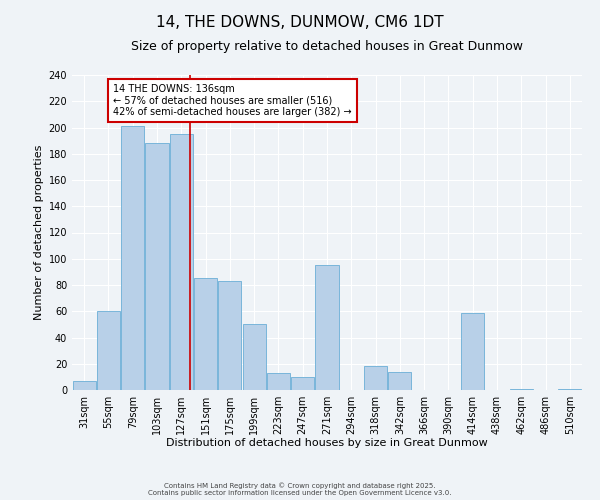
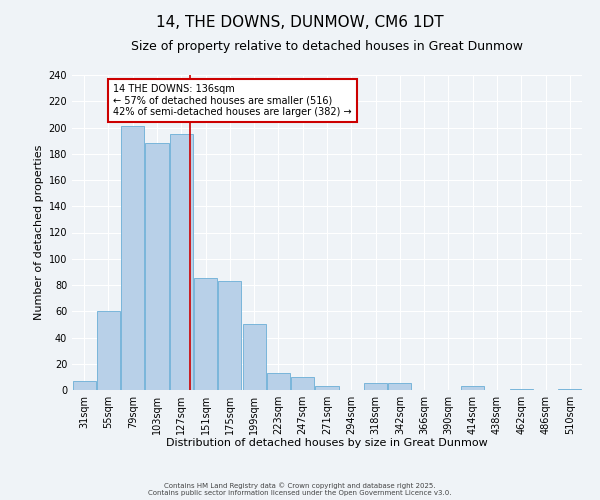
271sqm: 95 -> 3
318sqm: 18 -> 5
342sqm: 14 -> 5
414sqm: 59 -> 3
